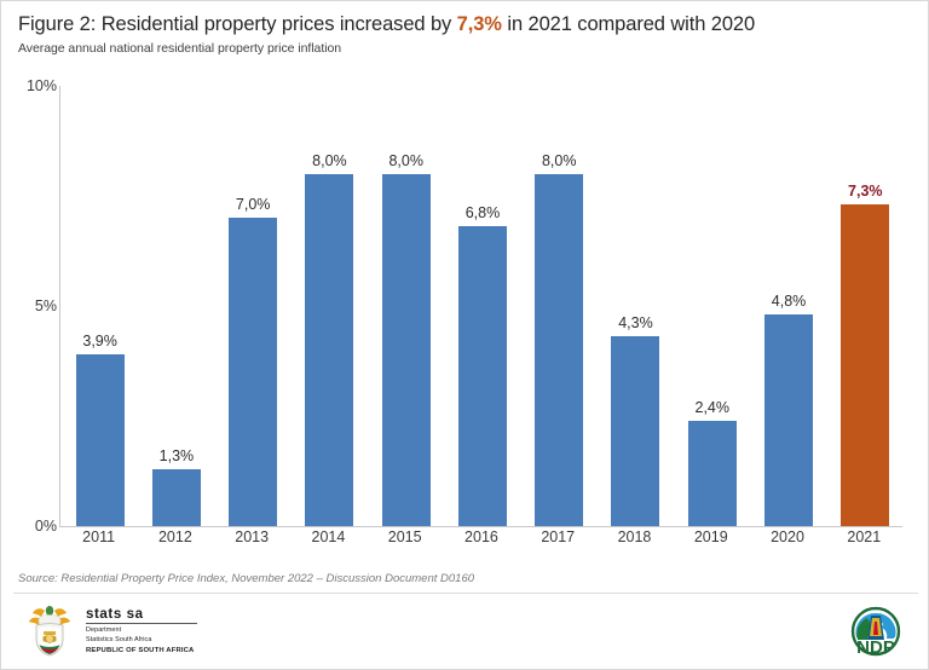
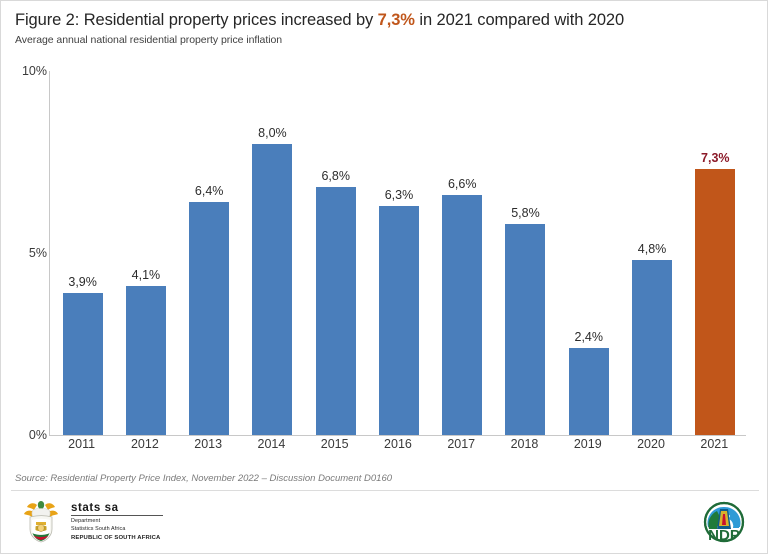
2012: 1,3% -> 4,1%
2013: 7,0% -> 6,4%
2015: 8,0% -> 6,8%
2016: 6,8% -> 6,3%
2017: 8,0% -> 6,6%
2018: 4,3% -> 5,8%
